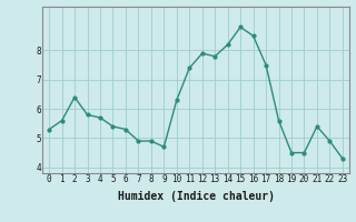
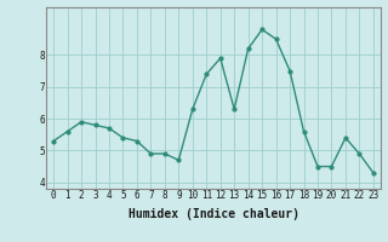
2: 6.4 -> 5.9
13: 7.8 -> 6.3
